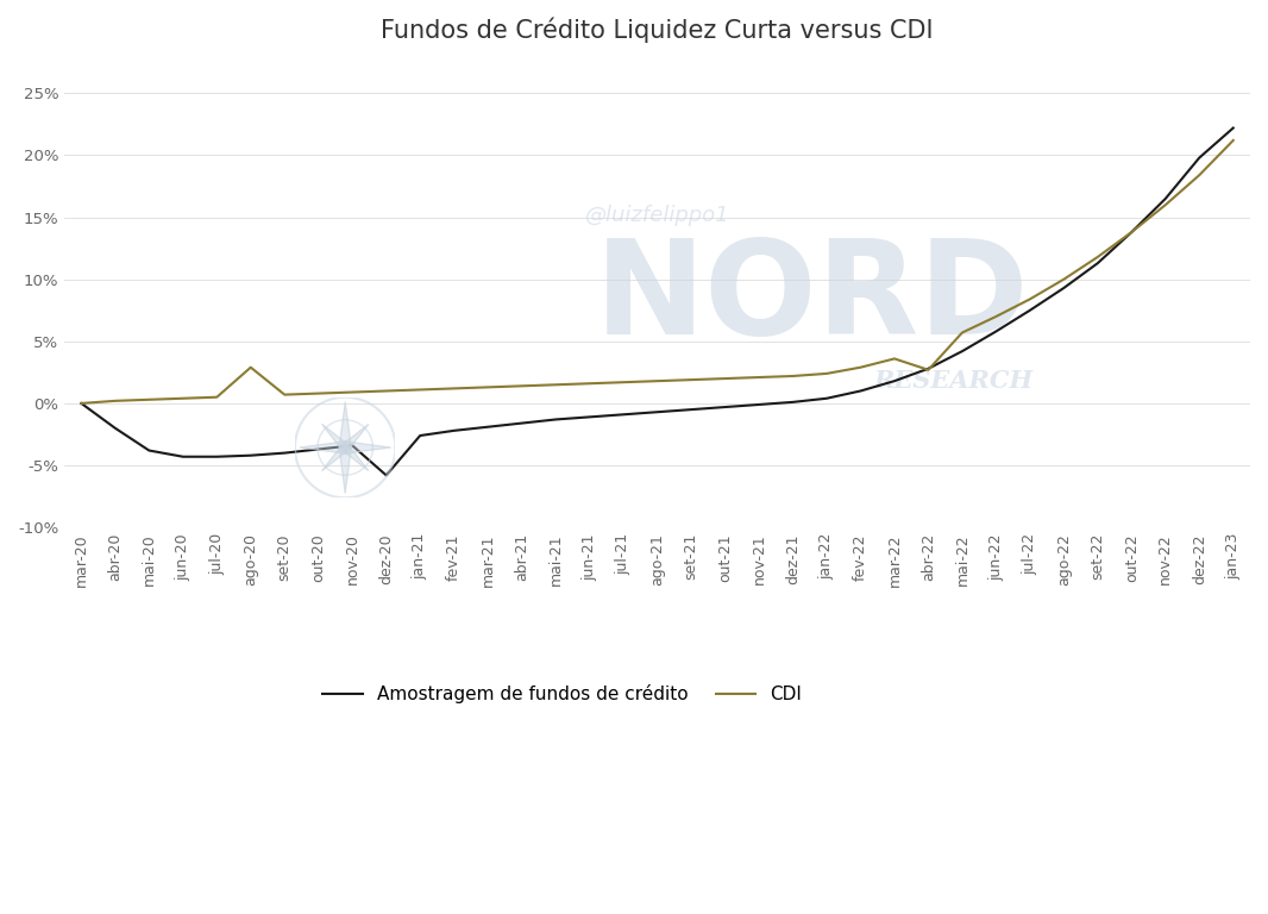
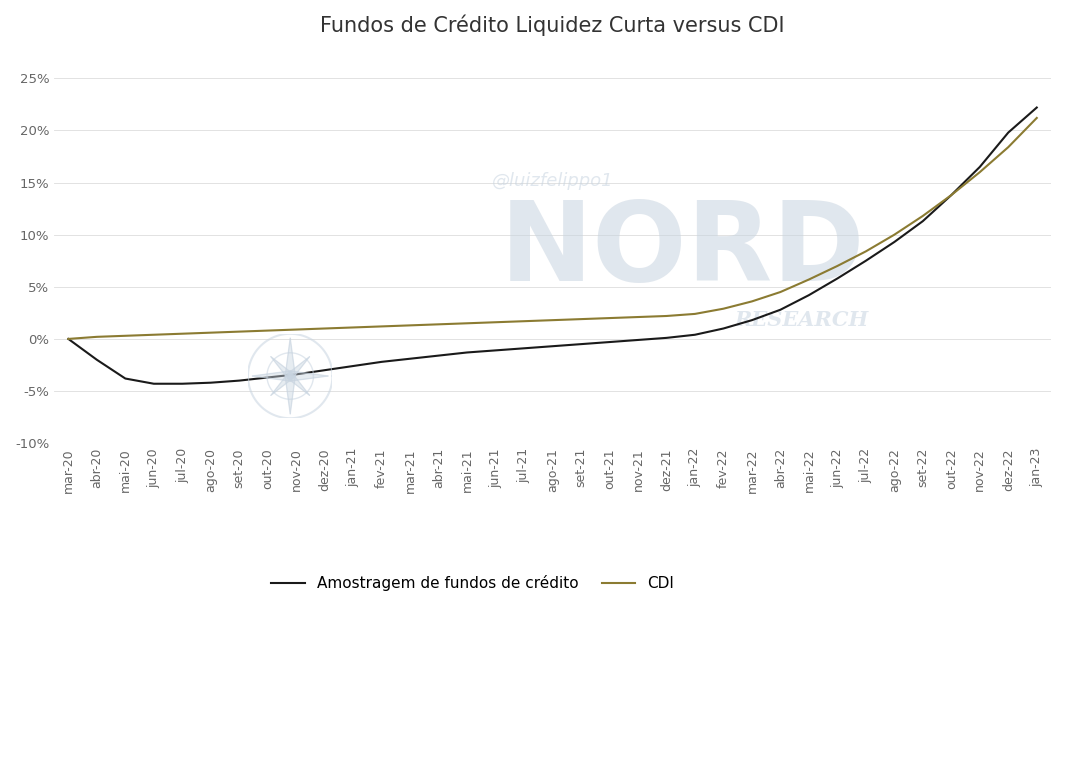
Fundos de Crédito Liquidez Curta versus CDI/CDI/ago-20: 2.9% -> 0.6%
Fundos de Crédito Liquidez Curta versus CDI/Amostragem de fundos de crédito/dez-20: -5.8% -> -3.0%
Fundos de Crédito Liquidez Curta versus CDI/CDI/abr-22: 2.7% -> 4.5%
